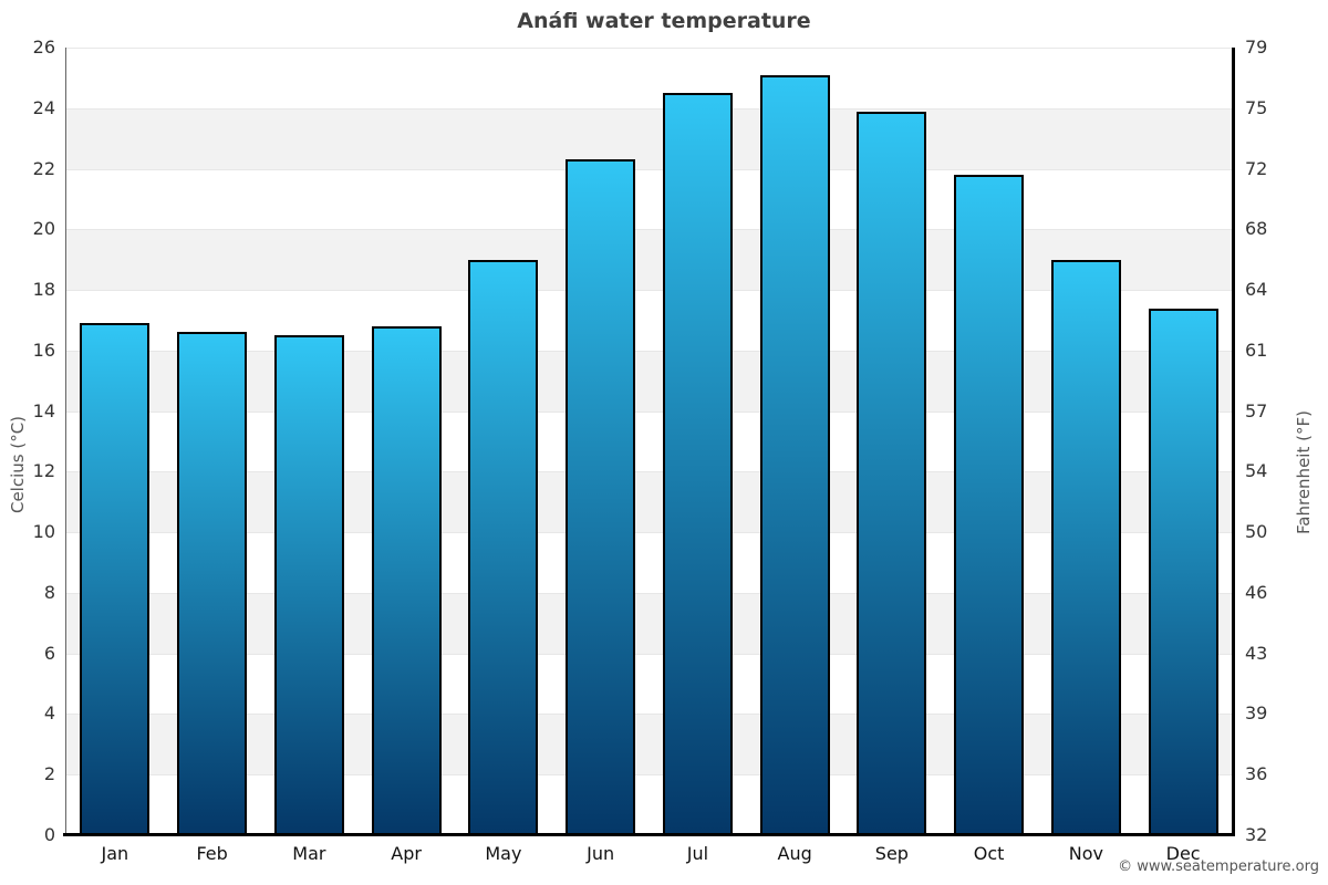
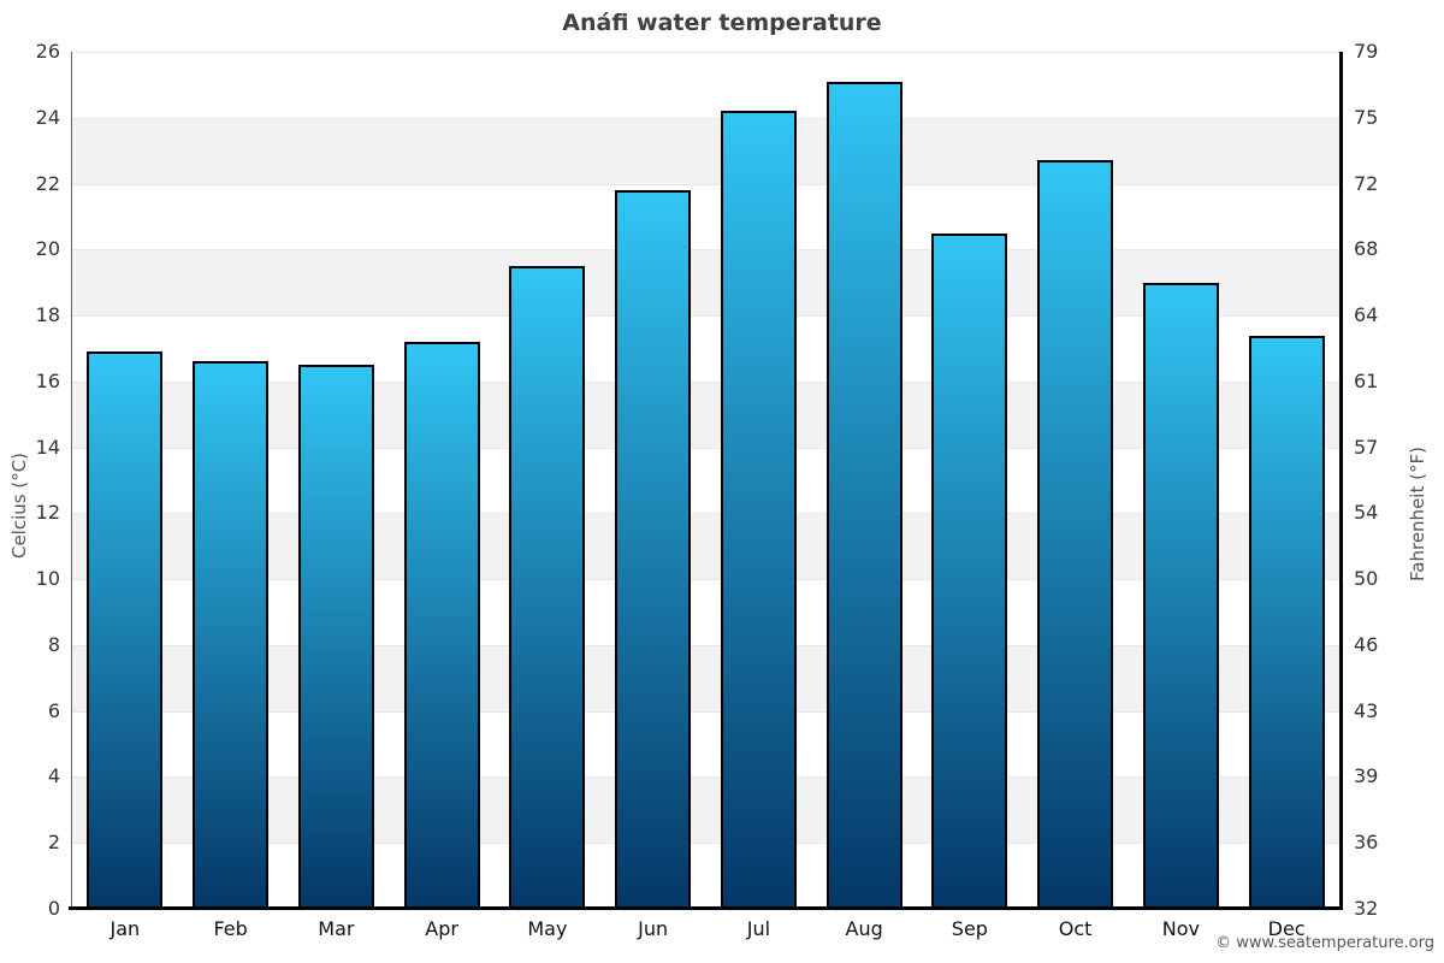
Apr: 16.8 -> 17.2
May: 19.0 -> 19.5
Jun: 22.3 -> 21.8
Jul: 24.5 -> 24.2
Sep: 23.9 -> 20.5
Oct: 21.8 -> 22.7
